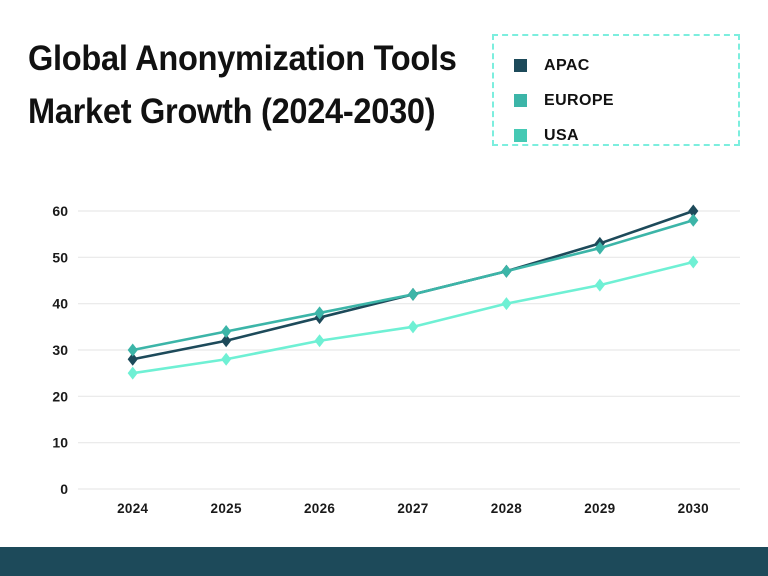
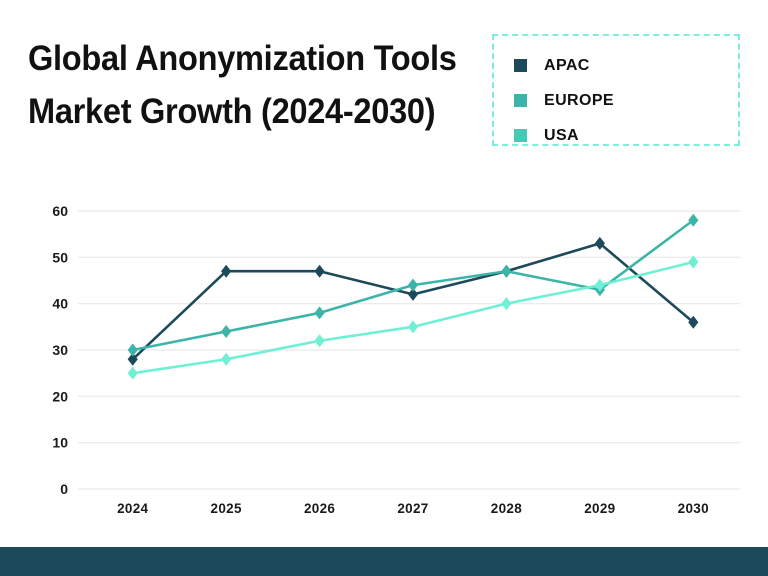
APAC/2025: 32 -> 47
APAC/2026: 37 -> 47
EUROPE/2027: 42 -> 44
EUROPE/2029: 52 -> 43
APAC/2030: 60 -> 36
